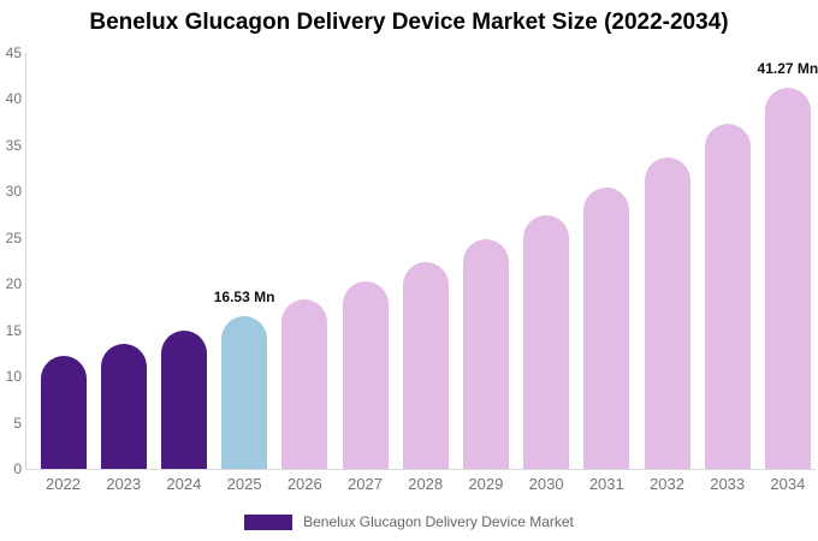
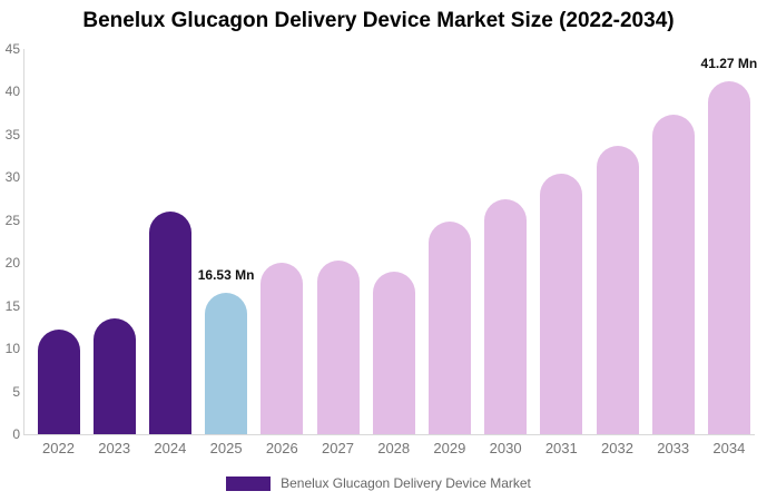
2024: 15 -> 26
2026: 18 -> 20
2028: 22 -> 19
